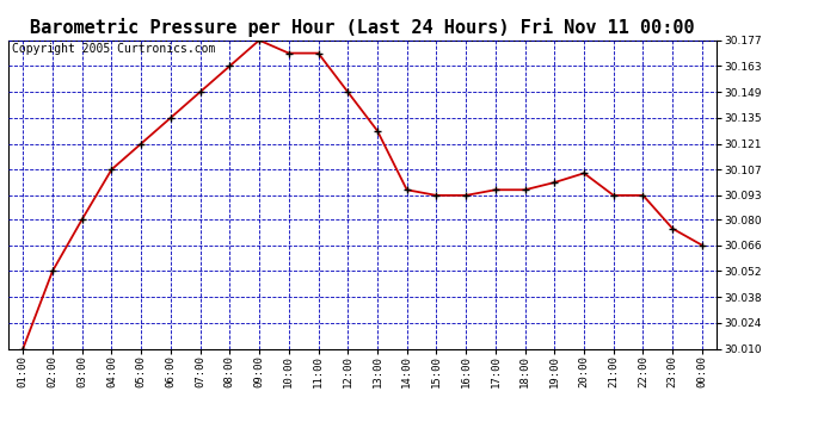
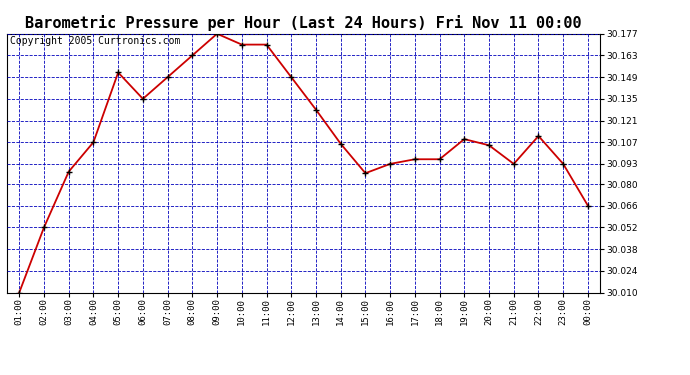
03:00: 30.080 -> 30.088
05:00: 30.121 -> 30.152
14:00: 30.096 -> 30.106
15:00: 30.093 -> 30.087
19:00: 30.100 -> 30.109
22:00: 30.093 -> 30.111
23:00: 30.075 -> 30.093
